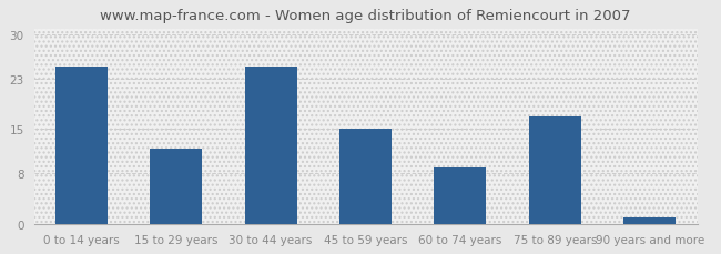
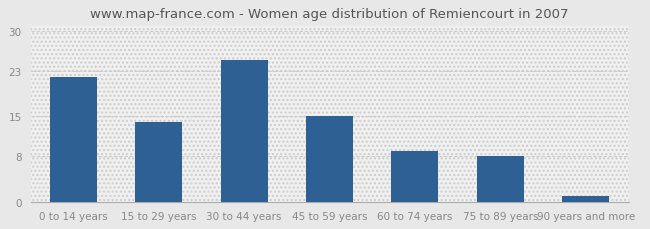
0 to 14 years: 25 -> 22
15 to 29 years: 12 -> 14
75 to 89 years: 17 -> 8
